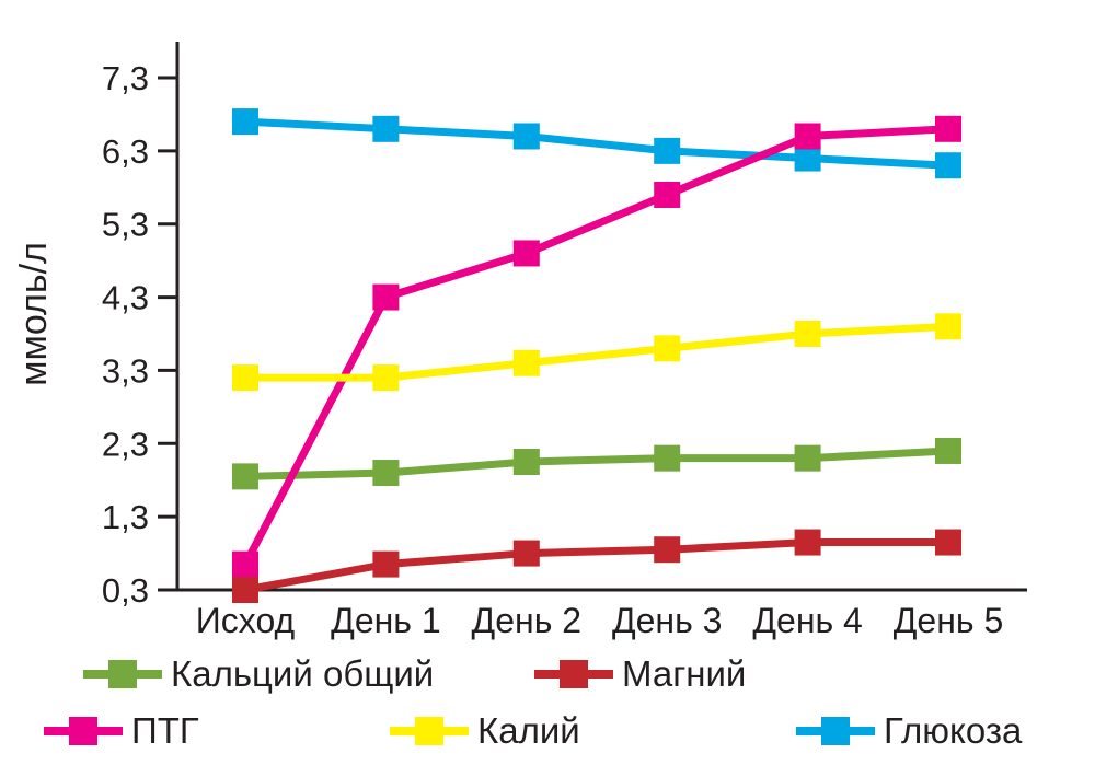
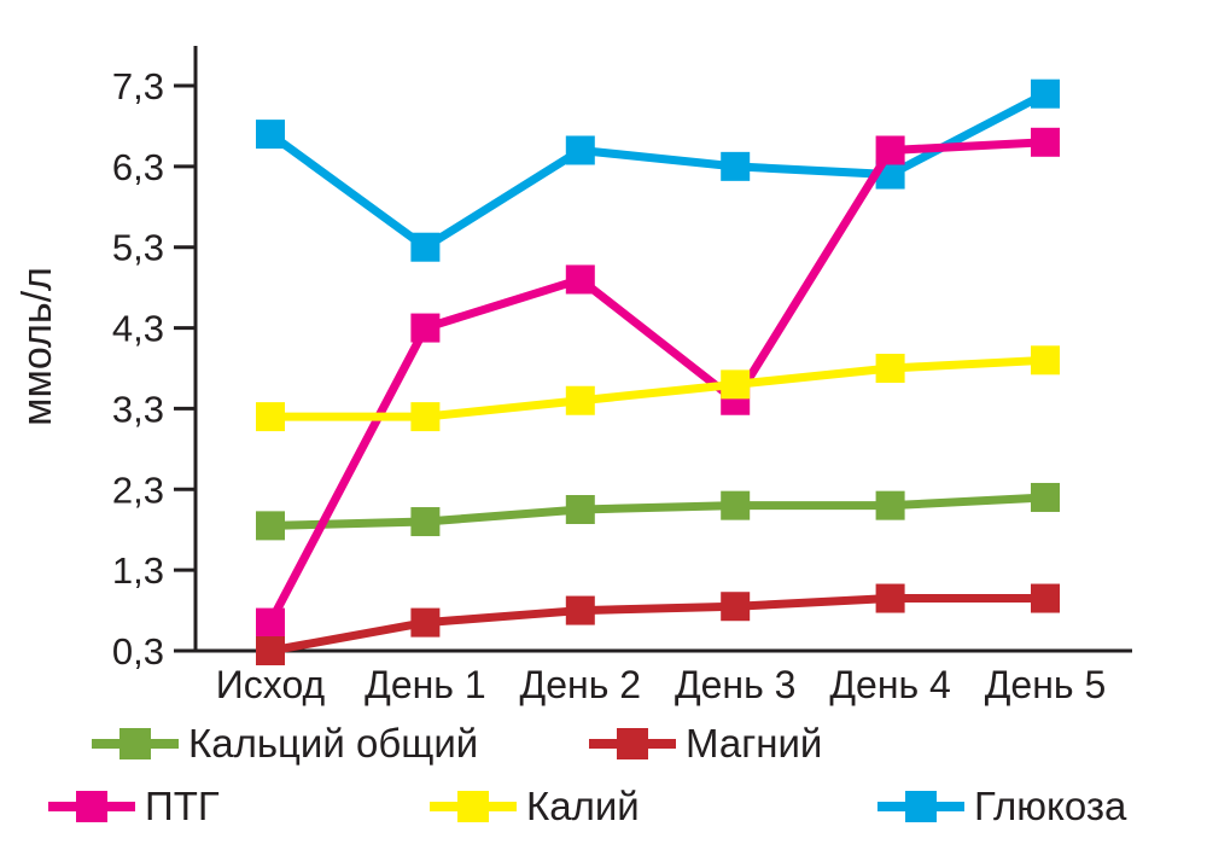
Глюкоза/День 1: 6,6 -> 5,3
ПТГ/День 3: 5,7 -> 3,4
Глюкоза/День 5: 6,1 -> 7,2
